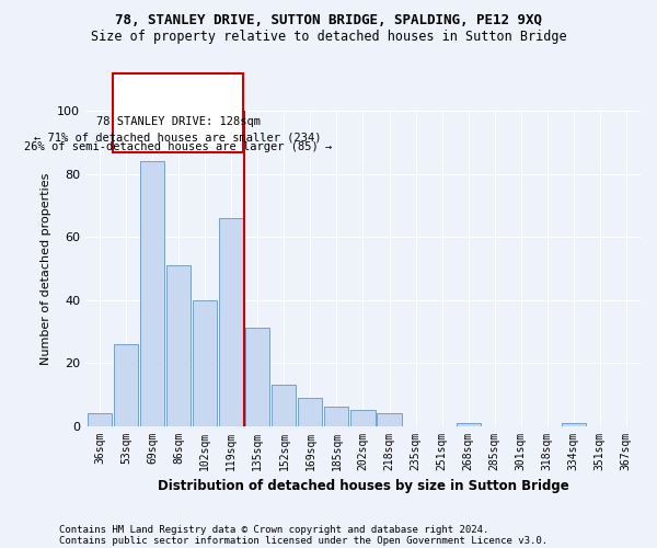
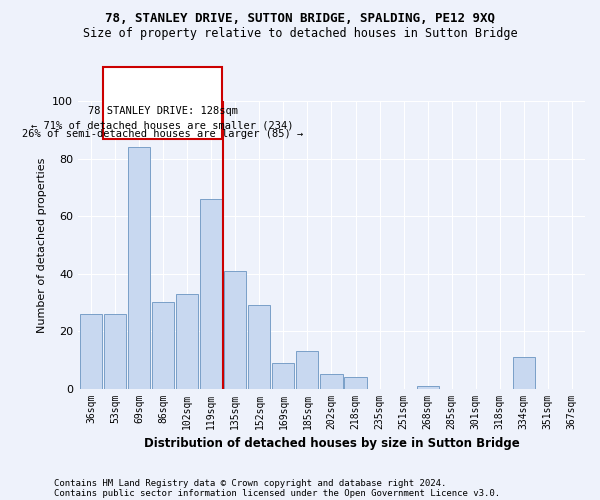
36sqm: 4 -> 26
86sqm: 51 -> 30
102sqm: 40 -> 33
135sqm: 31 -> 41
152sqm: 13 -> 29
185sqm: 6 -> 13
334sqm: 1 -> 11
